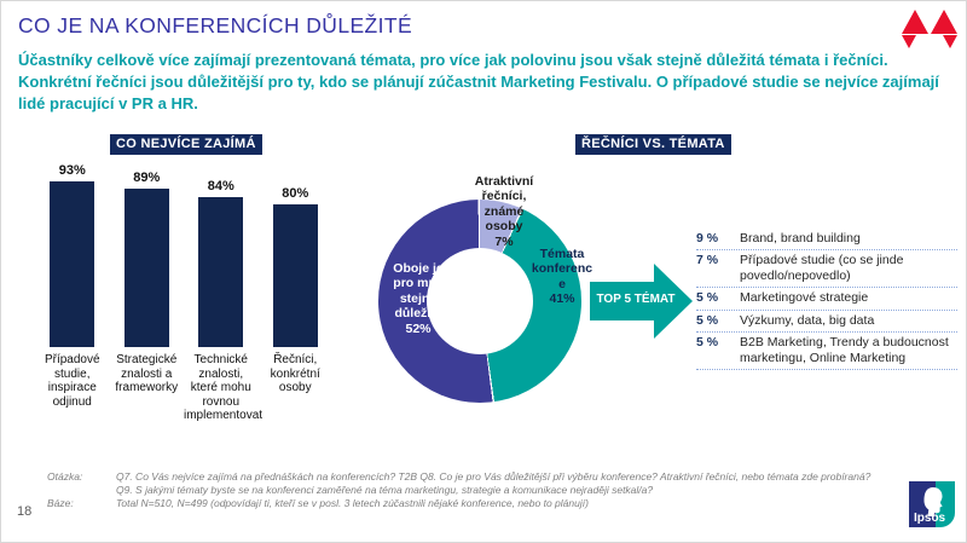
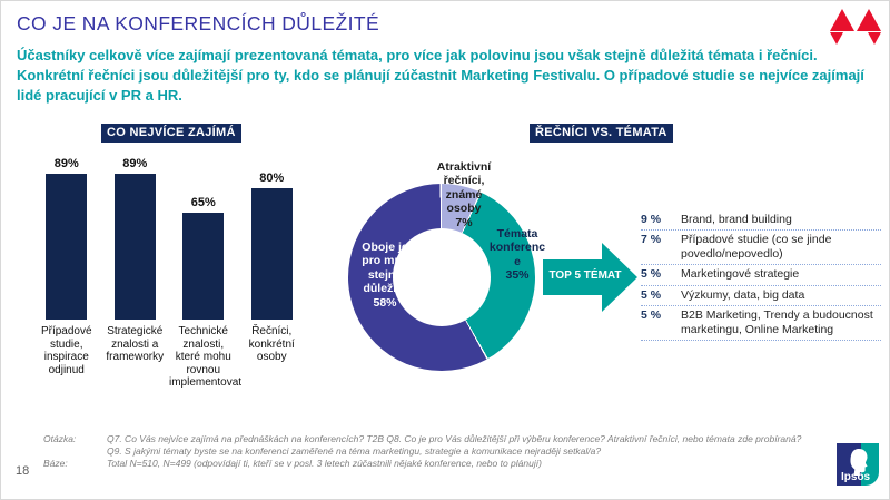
CO NEJVÍCE ZAJÍMÁ/Případové studie, inspirace odjinud: 93% -> 89%
CO NEJVÍCE ZAJÍMÁ/Technické znalosti, které mohu rovnou implementovat: 84% -> 65%
ŘEČNÍCI VS. TÉMATA/Témata konference: 41% -> 35%
ŘEČNÍCI VS. TÉMATA/Oboje je pro mne stejně důležité: 52% -> 58%
